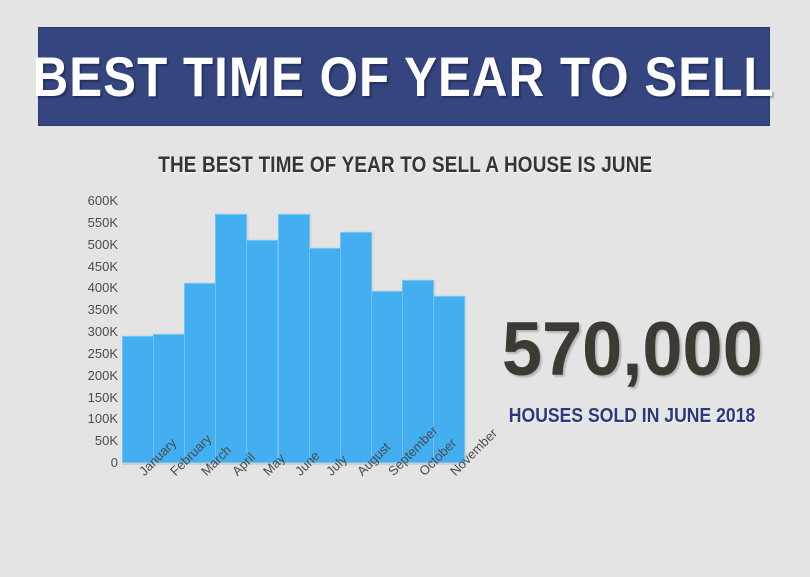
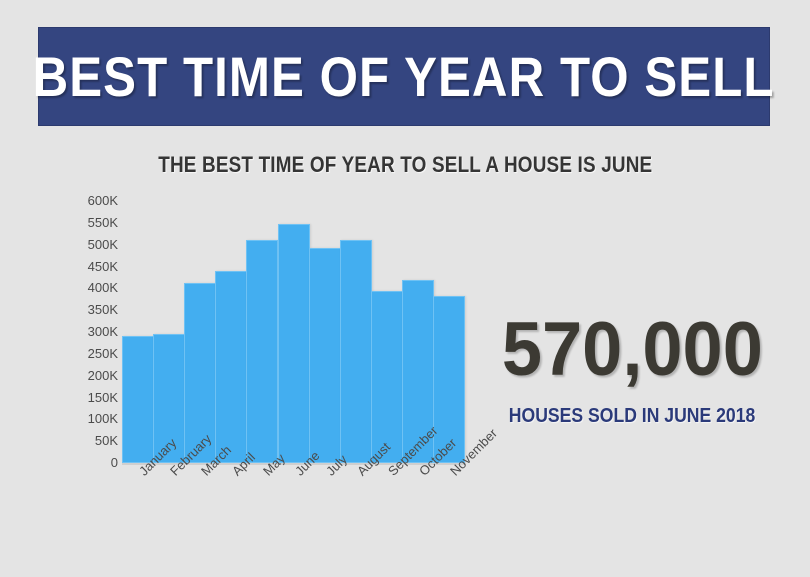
April: 570K -> 440K
June: 570K -> 550K
August: 530K -> 510K
